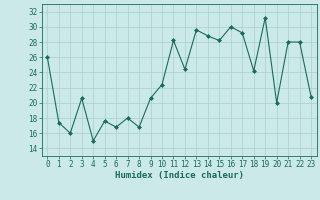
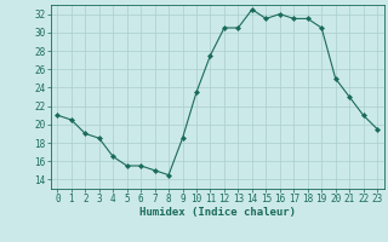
0: 26.0 -> 21.0
1: 17.4 -> 20.5
2: 16.0 -> 19.0
3: 20.6 -> 18.5
4: 15.0 -> 16.5
5: 17.6 -> 15.5
6: 16.8 -> 15.5
7: 18.0 -> 15.0
8: 16.8 -> 14.5
9: 20.6 -> 18.5
10: 22.4 -> 23.5
11: 28.2 -> 27.5
12: 24.4 -> 30.5
13: 29.6 -> 30.5
14: 28.8 -> 32.5
15: 28.2 -> 31.5
16: 30.0 -> 32.0
17: 29.2 -> 31.5
18: 24.2 -> 31.5
19: 31.2 -> 30.5
20: 20.0 -> 25.0
21: 28.0 -> 23.0
22: 28.0 -> 21.0
23: 20.8 -> 19.5
